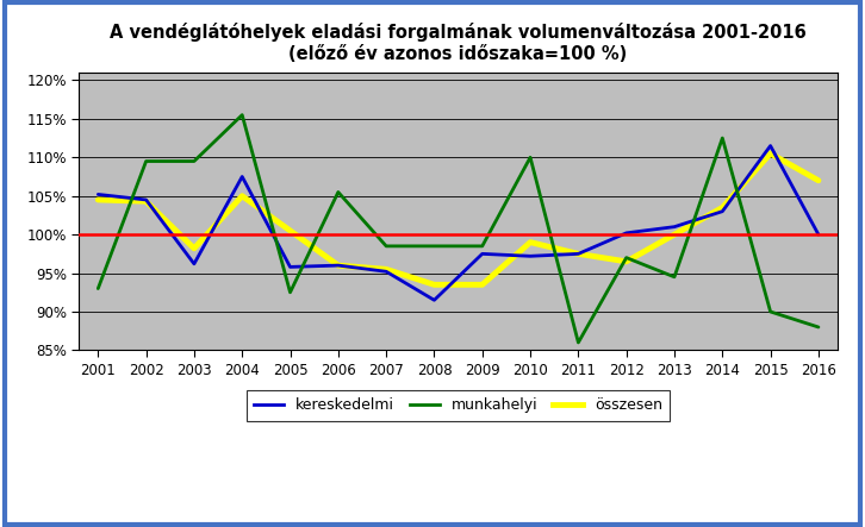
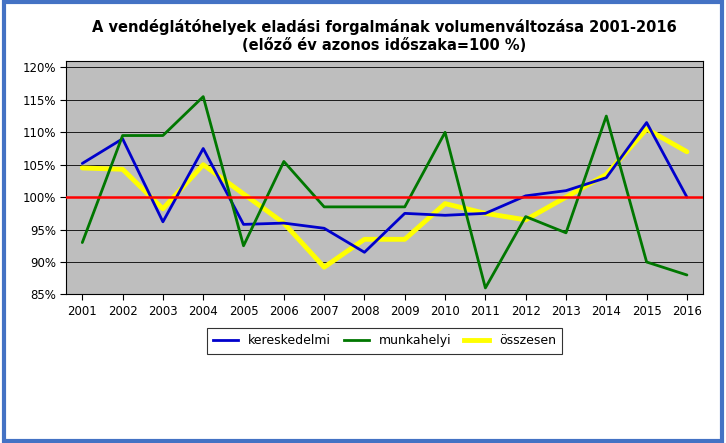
kereskedelmi/2002: 104.5% -> 109.0%
összesen/2007: 95.5% -> 89.2%
